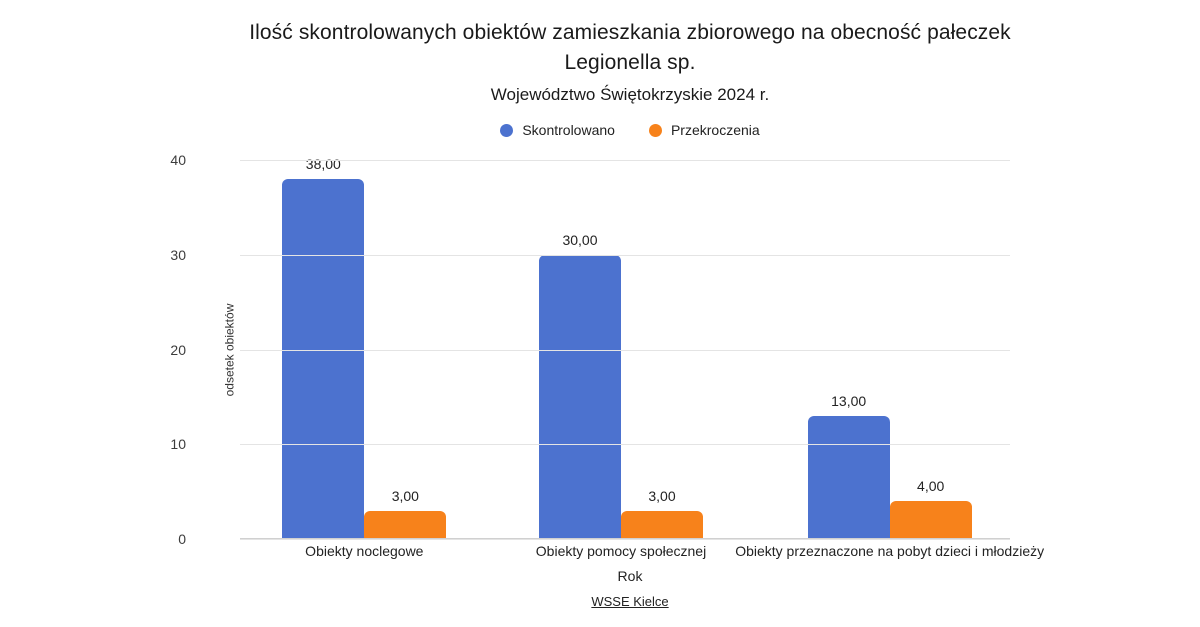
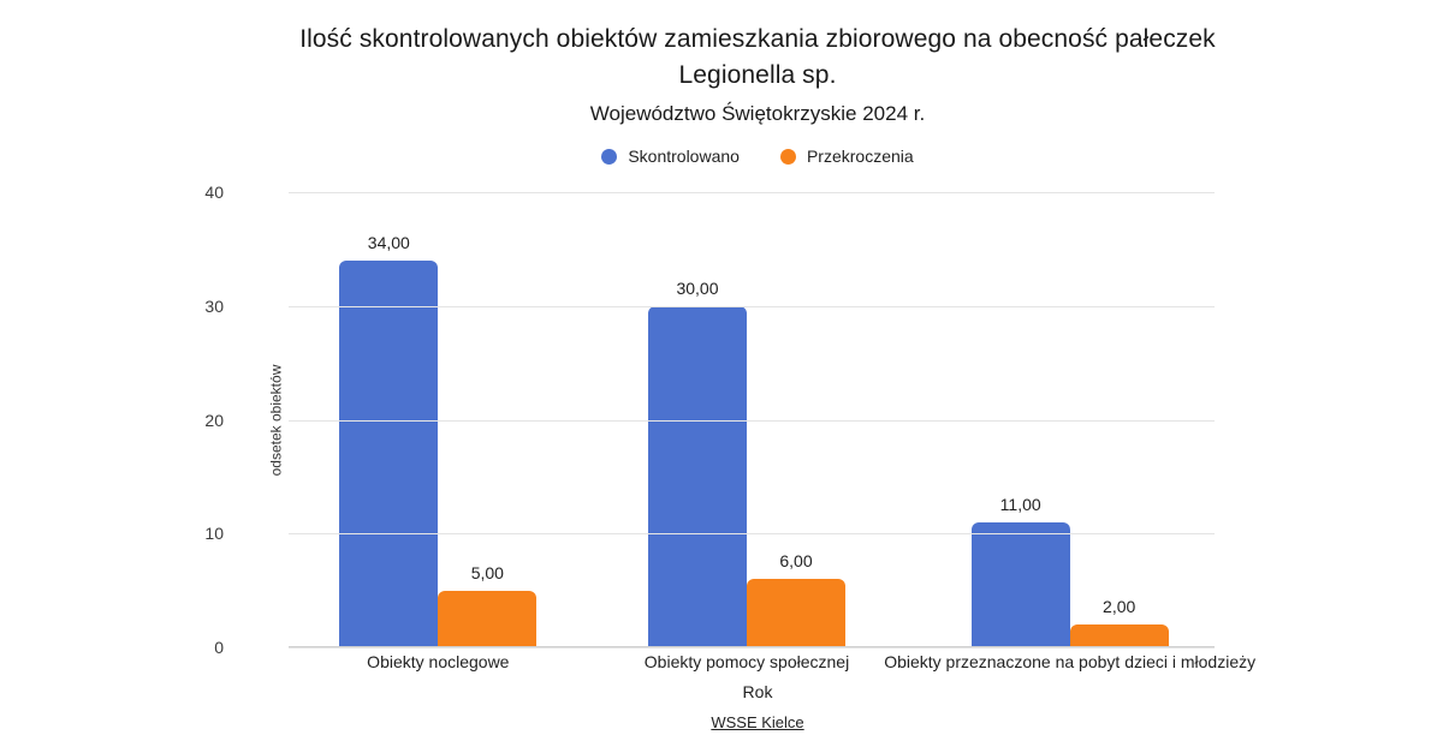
Skontrolowano/Obiekty noclegowe: 38,00 -> 34,00
Przekroczenia/Obiekty noclegowe: 3,00 -> 5,00
Przekroczenia/Obiekty pomocy społecznej: 3,00 -> 6,00
Skontrolowano/Obiekty przeznaczone na pobyt dzieci i młodzieży: 13,00 -> 11,00
Przekroczenia/Obiekty przeznaczone na pobyt dzieci i młodzieży: 4,00 -> 2,00
